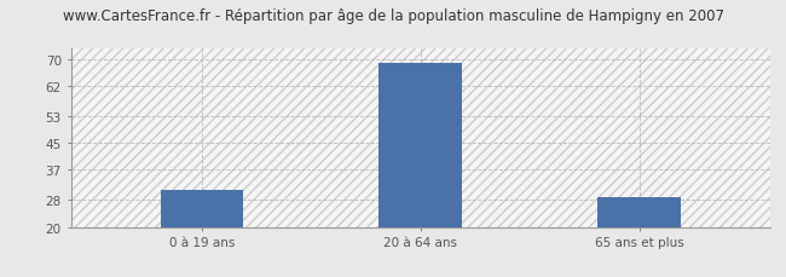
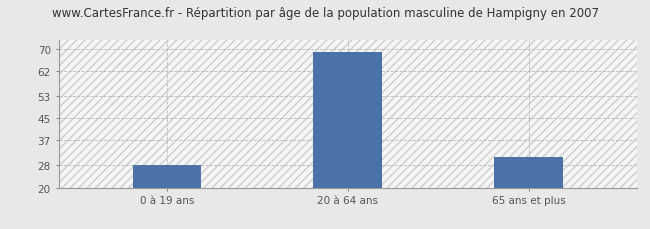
0 à 19 ans: 31 -> 28
65 ans et plus: 29 -> 31
